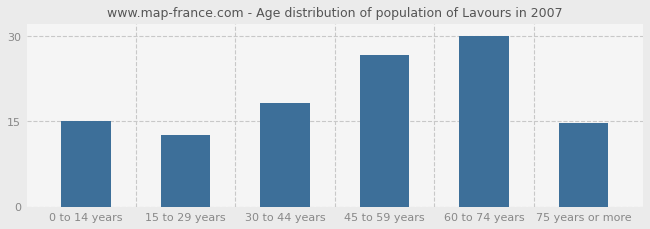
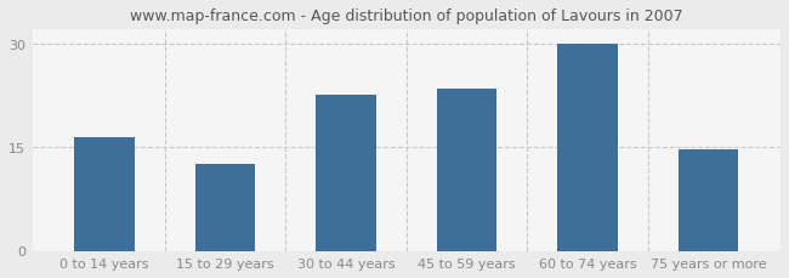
0 to 14 years: 15.0 -> 16.5
30 to 44 years: 18.2 -> 22.5
45 to 59 years: 26.6 -> 23.5
